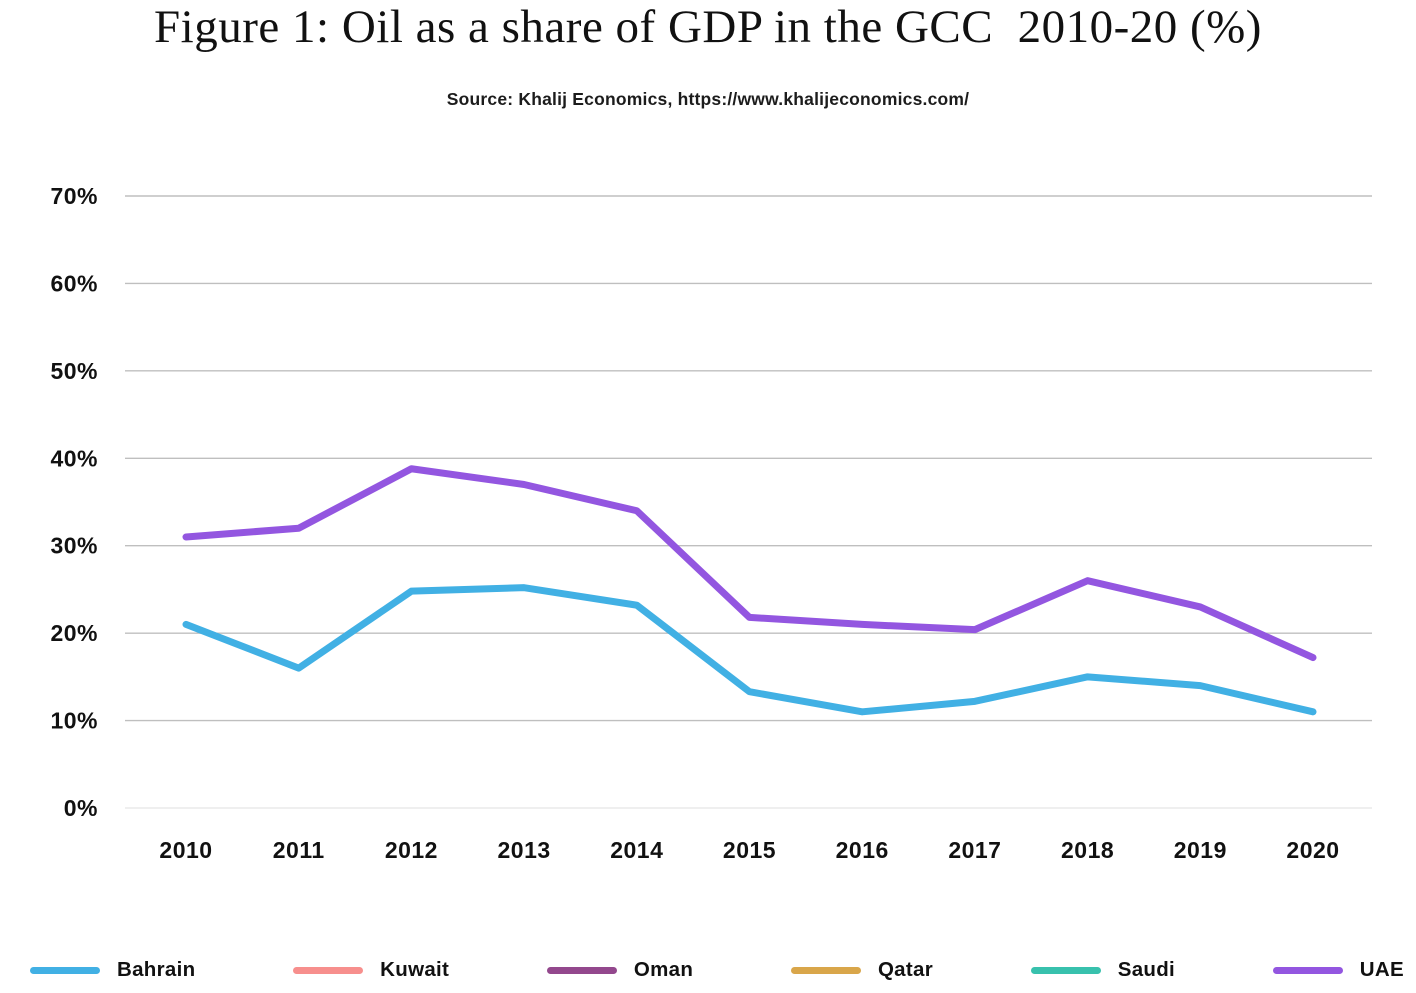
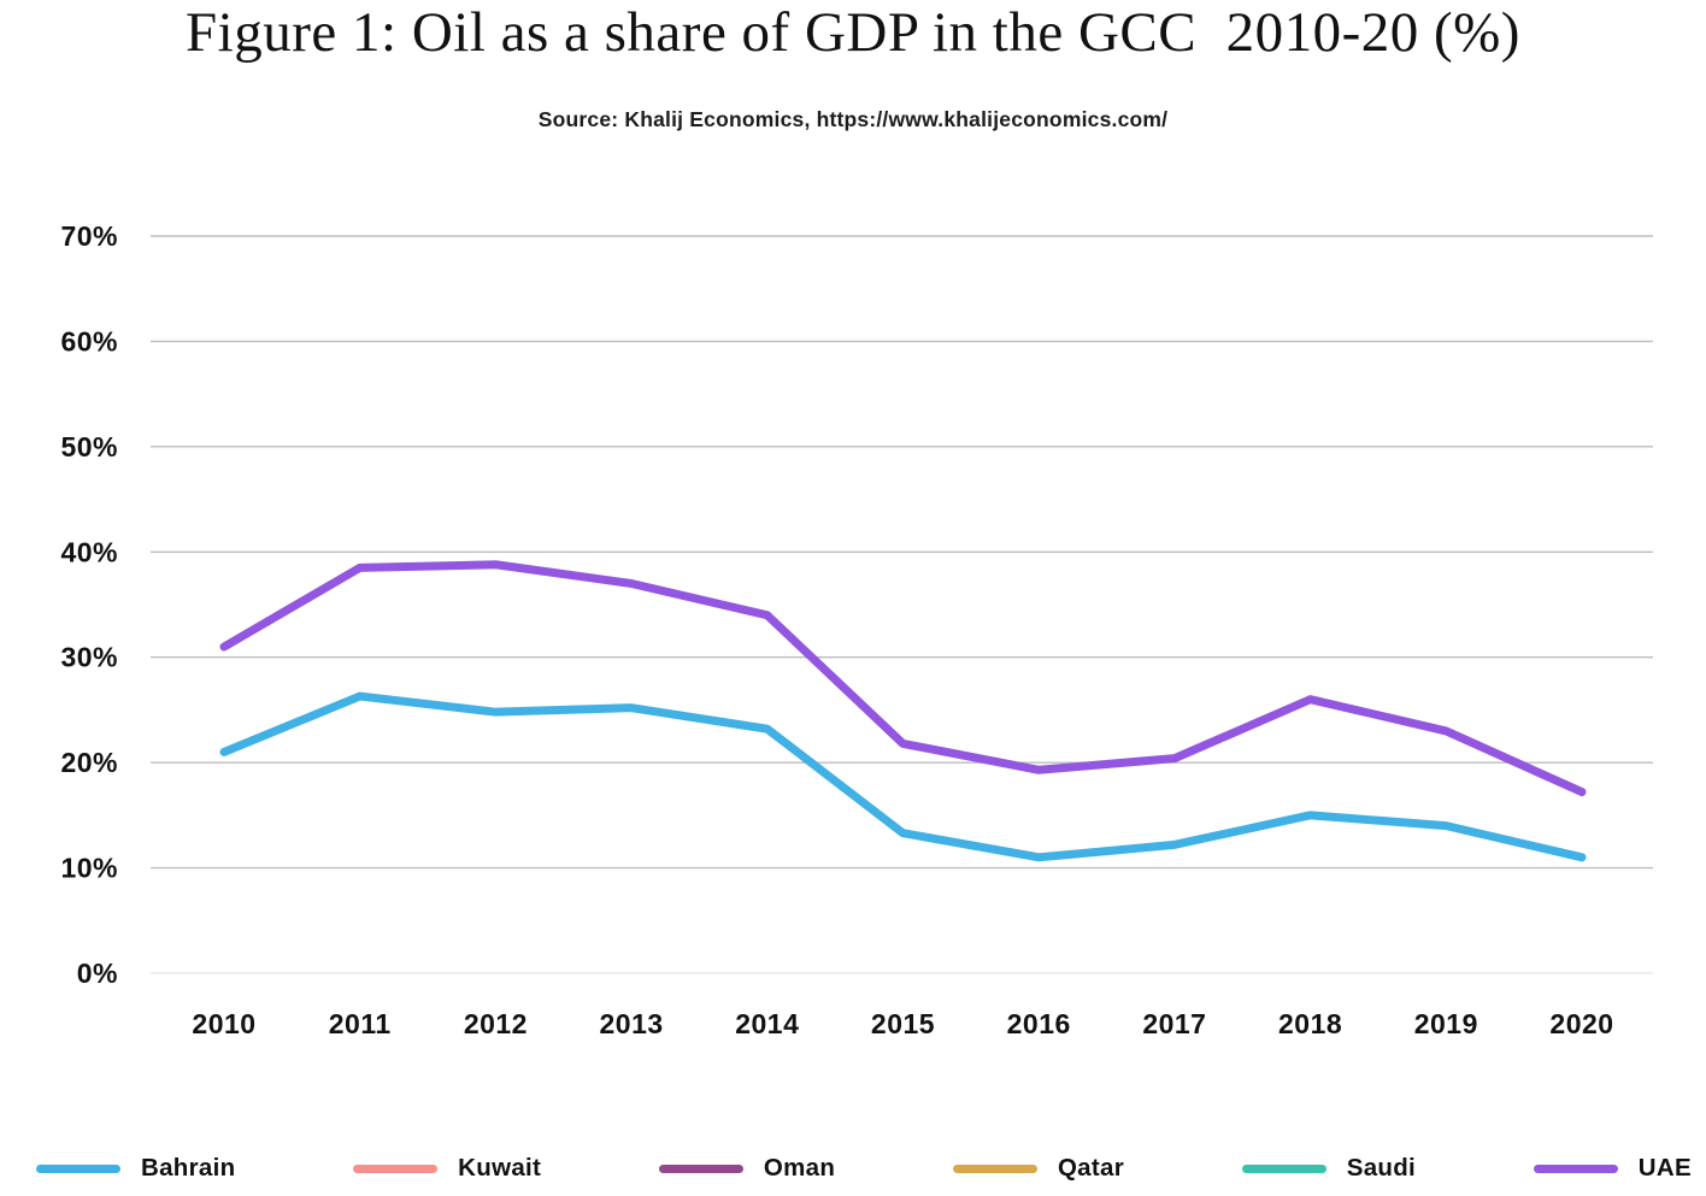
Bahrain/2011: 16% -> 26%
UAE/2011: 32% -> 38%
UAE/2016: 21% -> 19%
